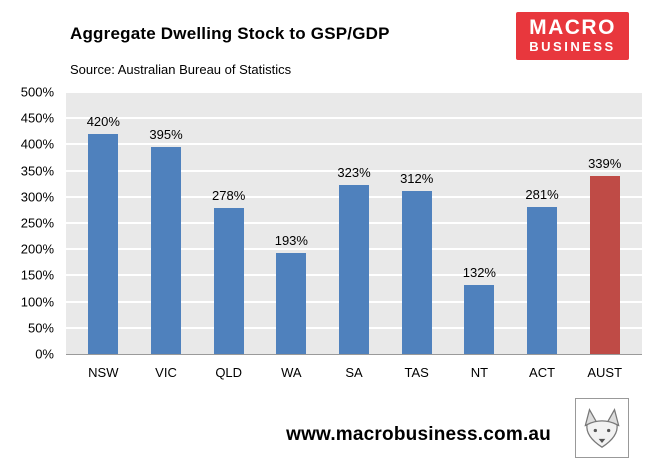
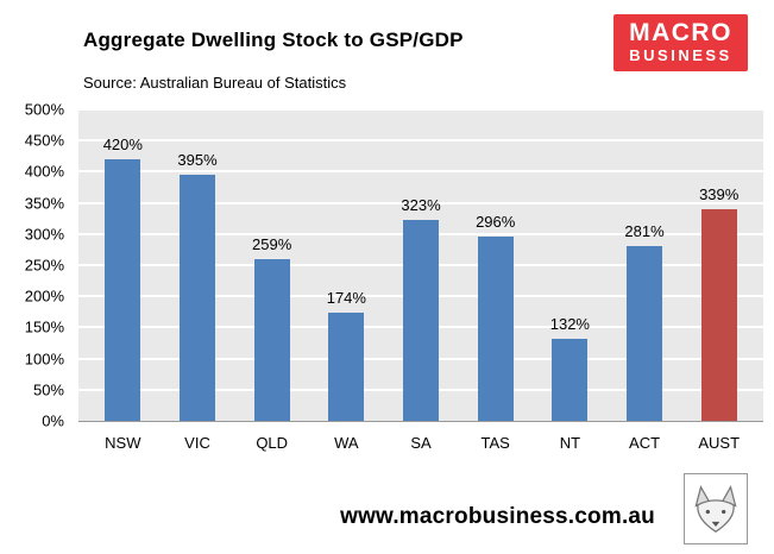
QLD: 278% -> 259%
WA: 193% -> 174%
TAS: 312% -> 296%
